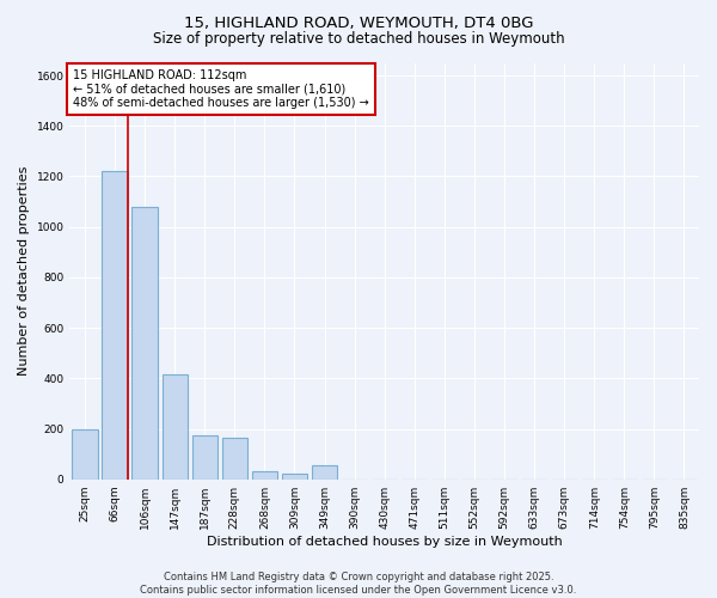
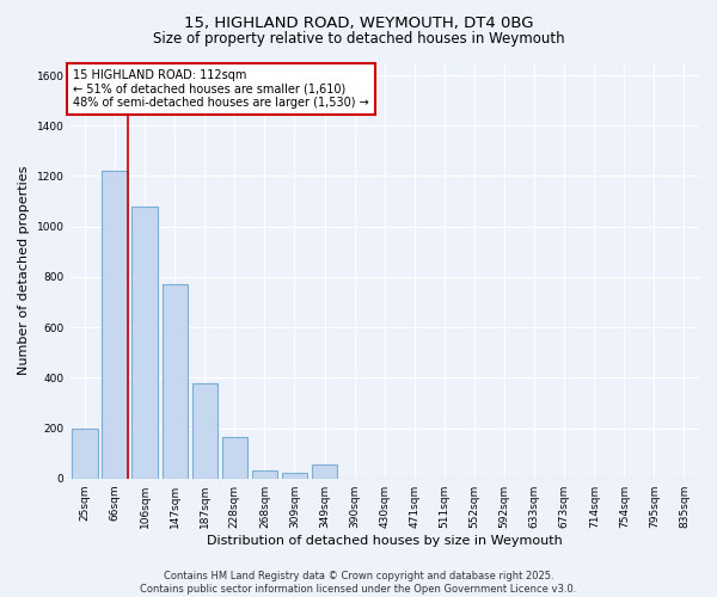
147sqm: 415 -> 770
187sqm: 175 -> 380
